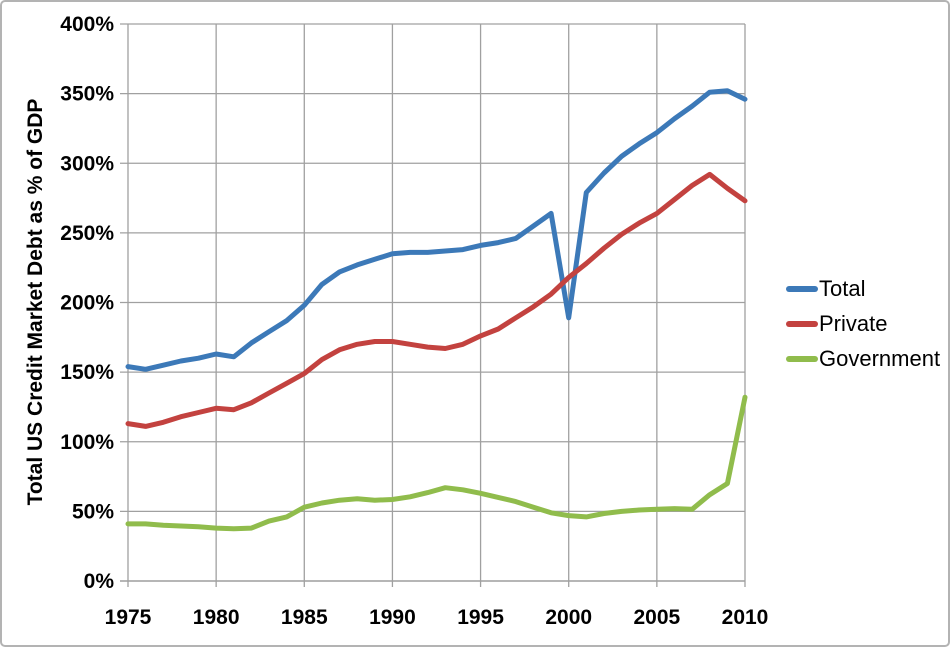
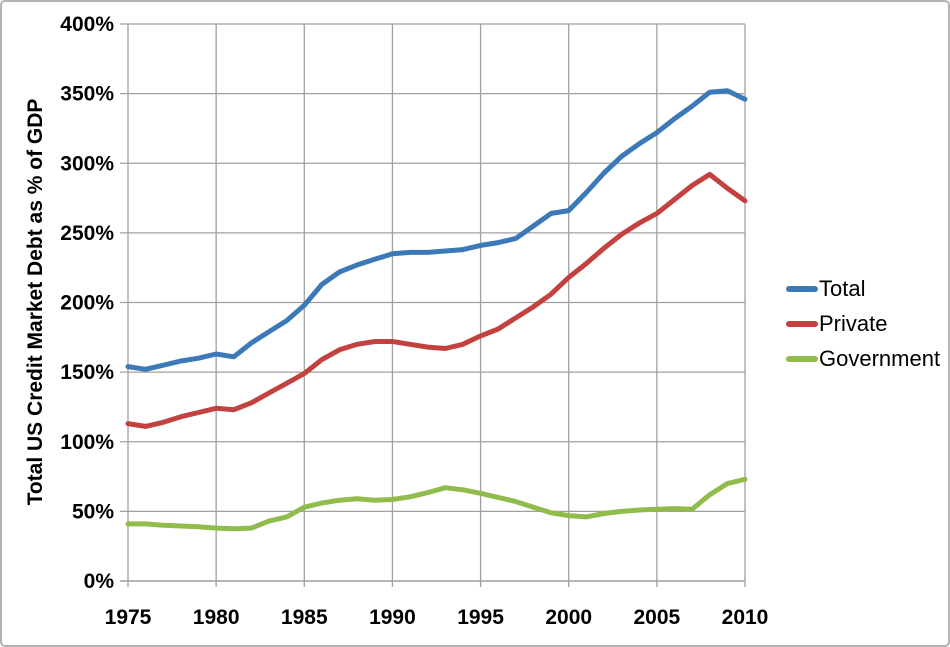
Total/2000: 189% -> 266%
Government/2010: 132% -> 73%
